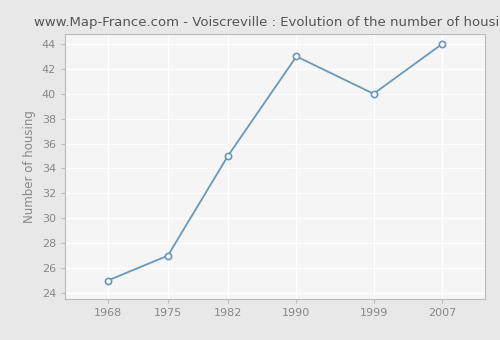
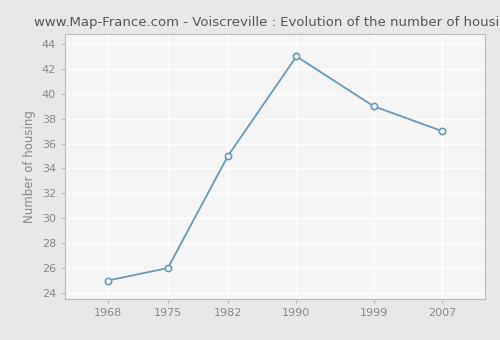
1975: 27 -> 26
1999: 40 -> 39
2007: 44 -> 37
